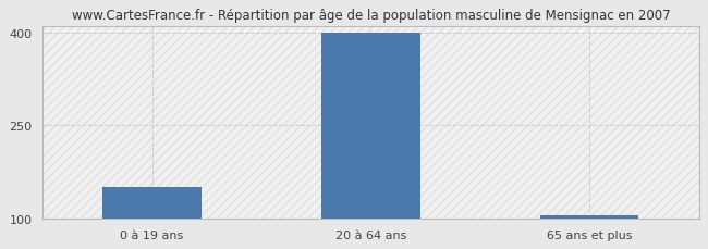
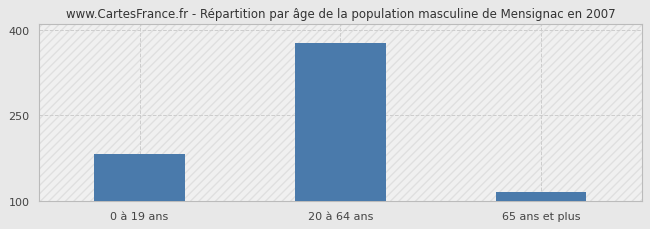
0 à 19 ans: 150 -> 182
20 à 64 ans: 400 -> 378
65 ans et plus: 105 -> 116
